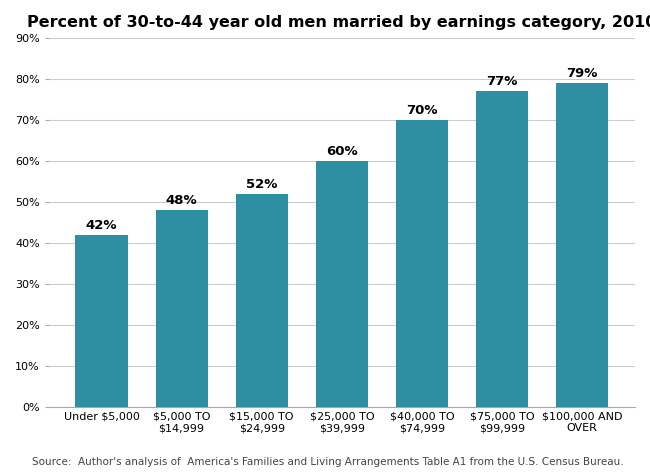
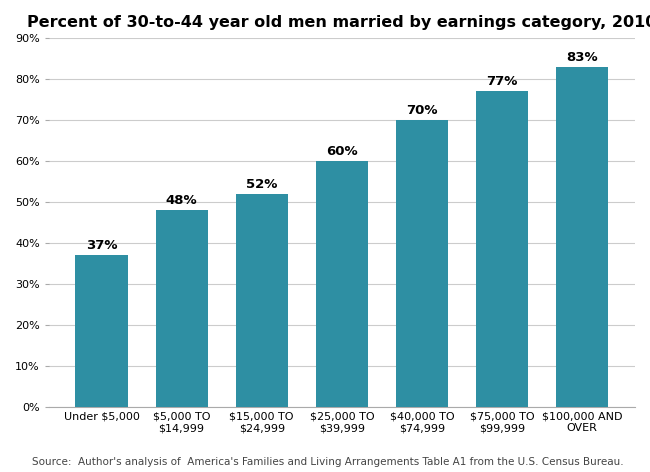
Under $5,000: 42% -> 37%
$100,000 AND OVER: 79% -> 83%
